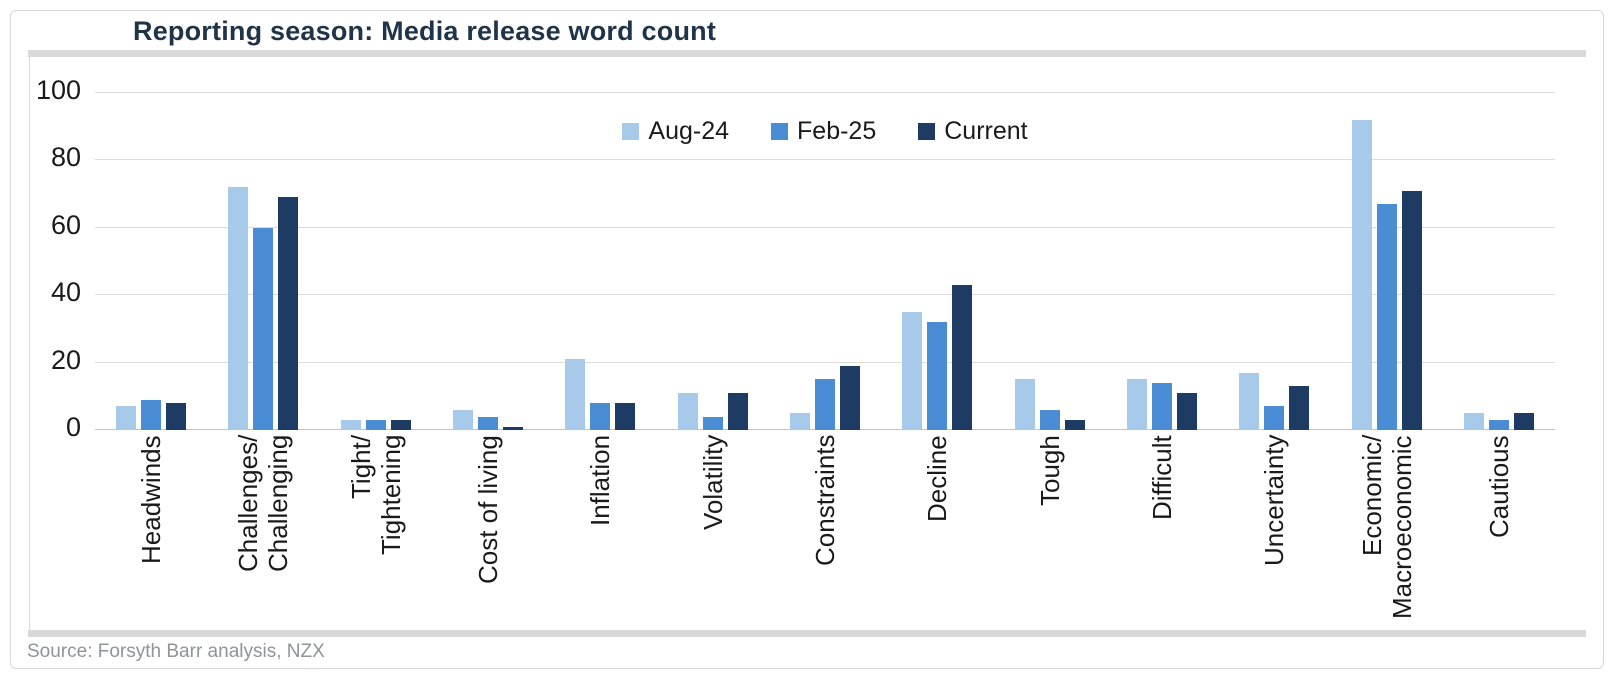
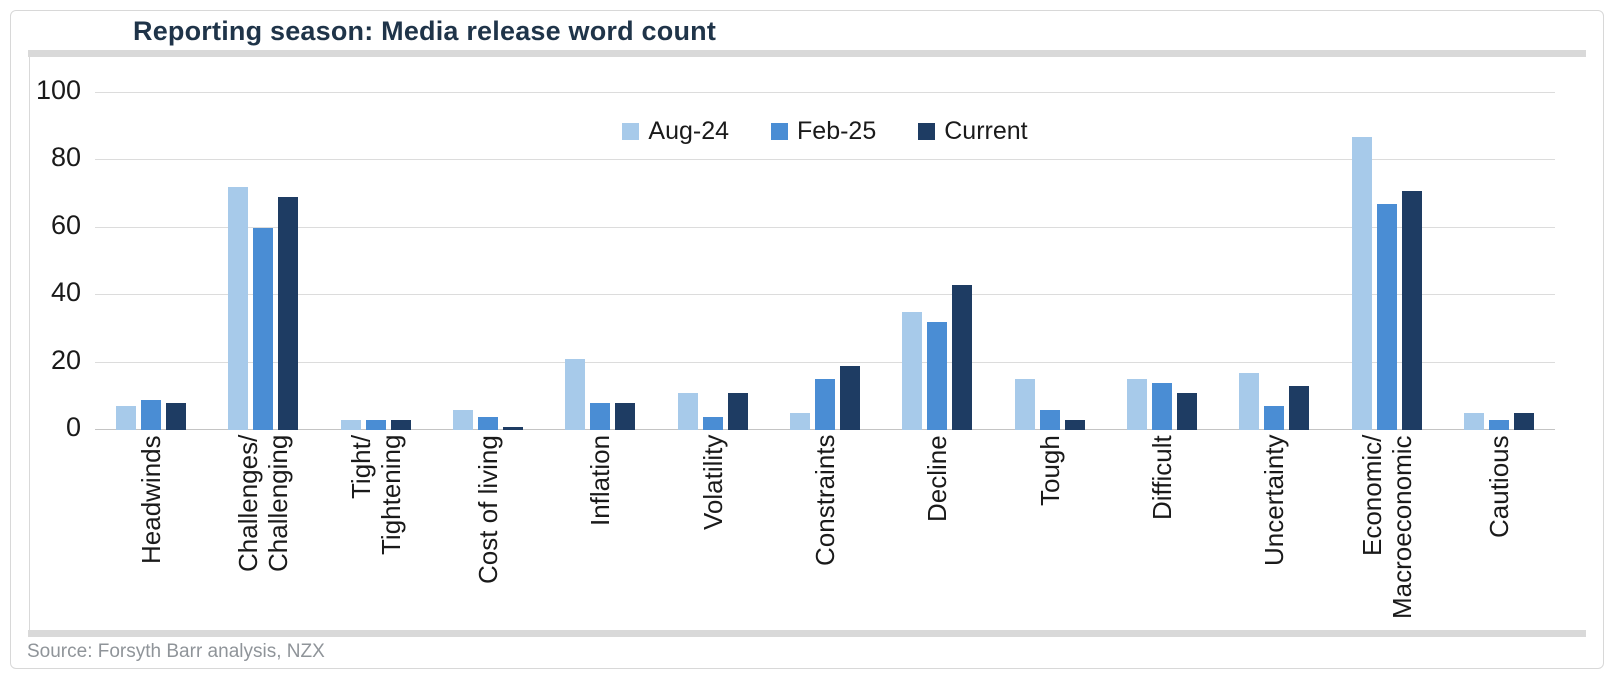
Aug-24/Economic/ Macroeconomic: 92 -> 87
